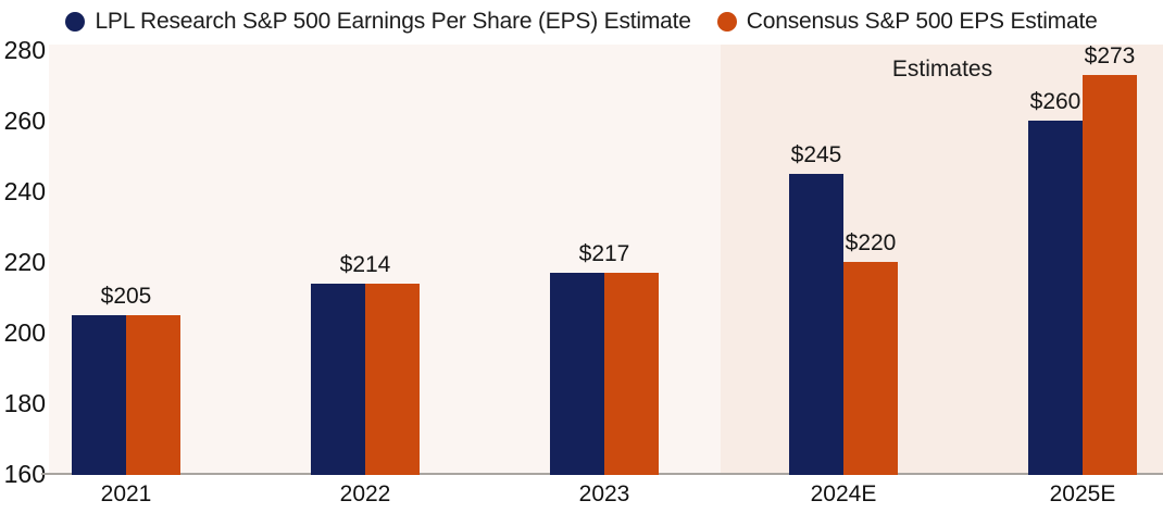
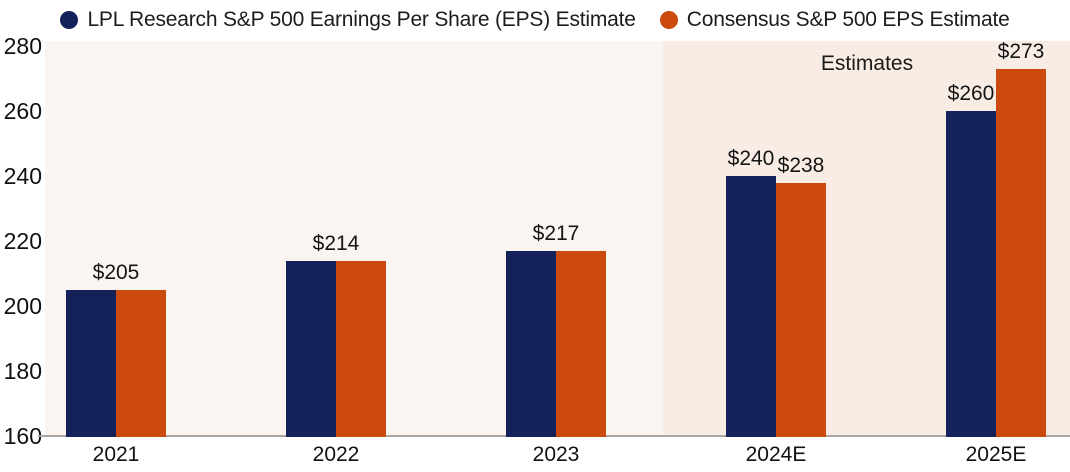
LPL Research S&P 500 Earnings Per Share (EPS) Estimate/2024E: $245 -> $240
Consensus S&P 500 EPS Estimate/2024E: $220 -> $238
